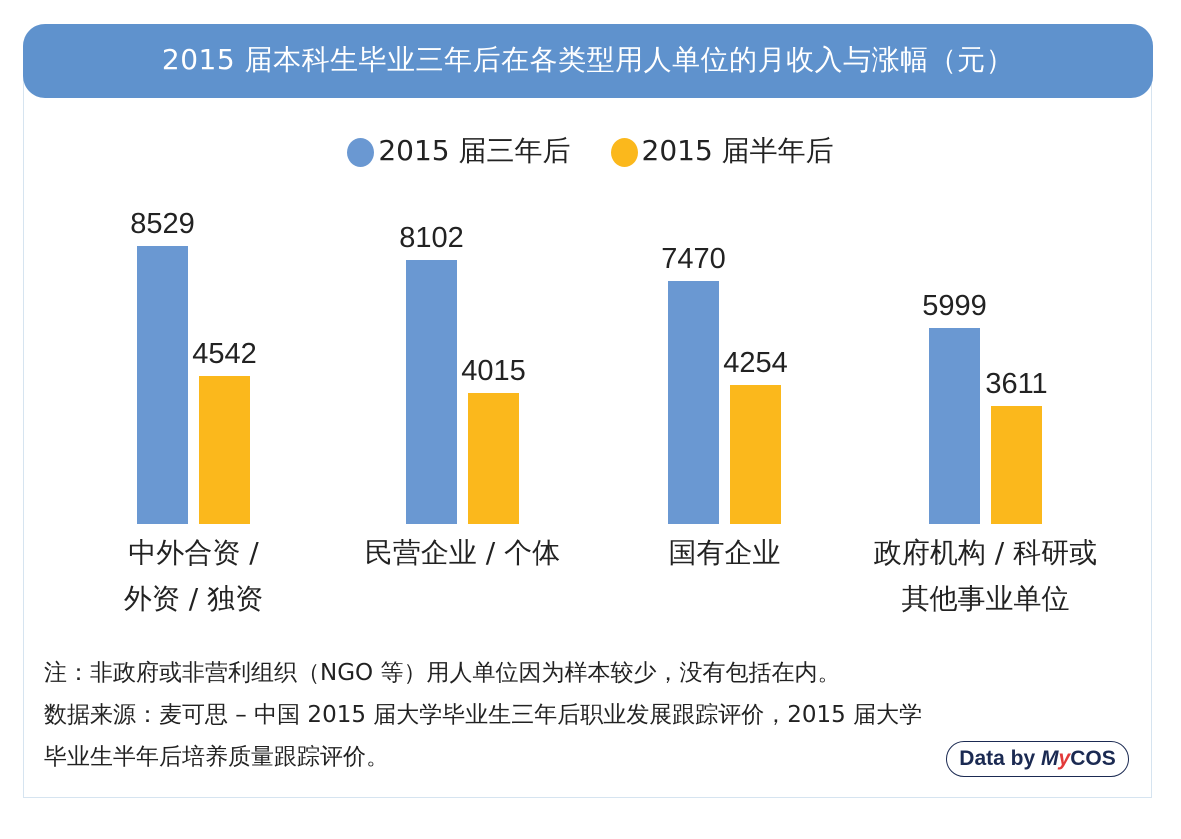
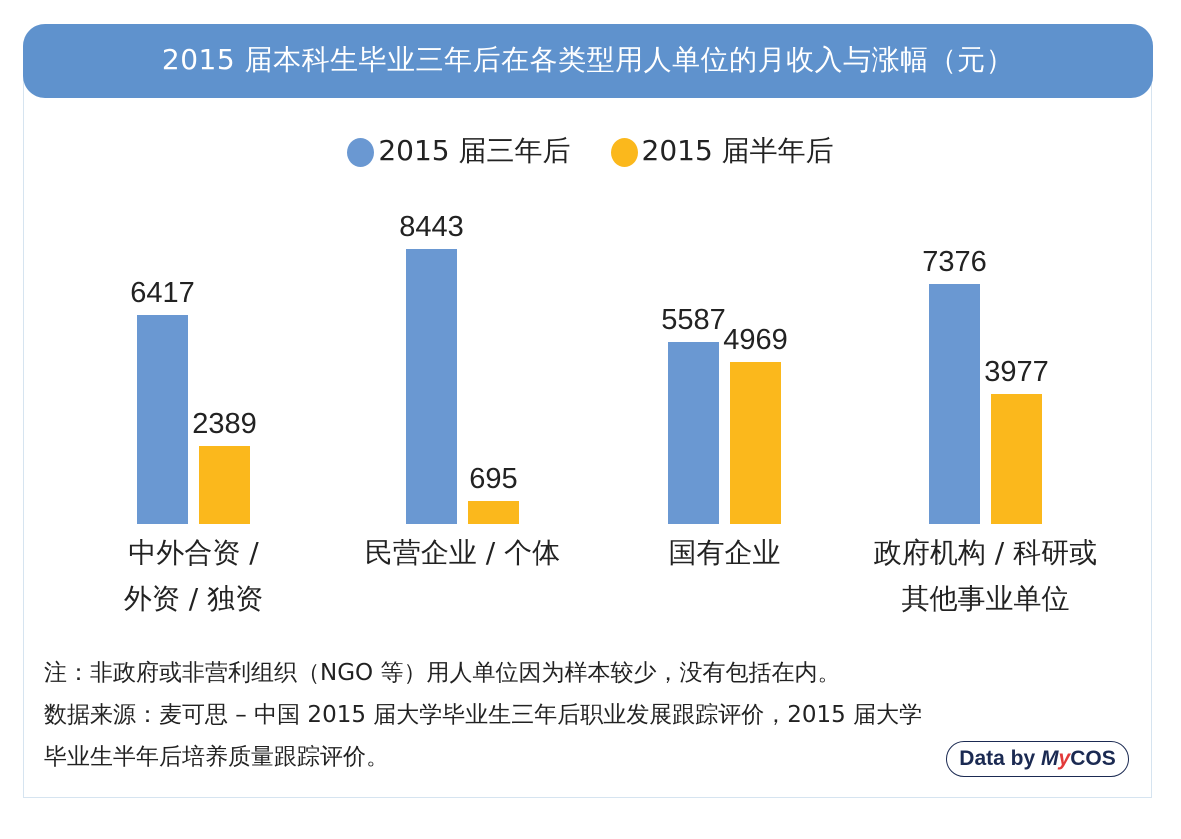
2015 届三年后/中外合资 / 外资 / 独资: 8529 -> 6417
2015 届半年后/中外合资 / 外资 / 独资: 4542 -> 2389
2015 届三年后/民营企业 / 个体: 8102 -> 8443
2015 届半年后/民营企业 / 个体: 4015 -> 695
2015 届三年后/国有企业: 7470 -> 5587
2015 届半年后/国有企业: 4254 -> 4969
2015 届三年后/政府机构 / 科研或其他事业单位: 5999 -> 7376
2015 届半年后/政府机构 / 科研或其他事业单位: 3611 -> 3977
